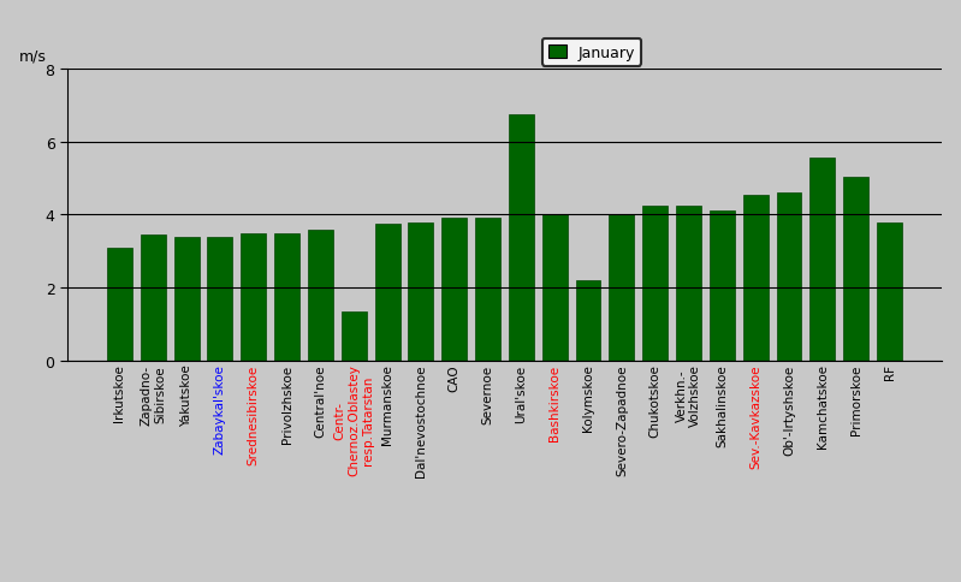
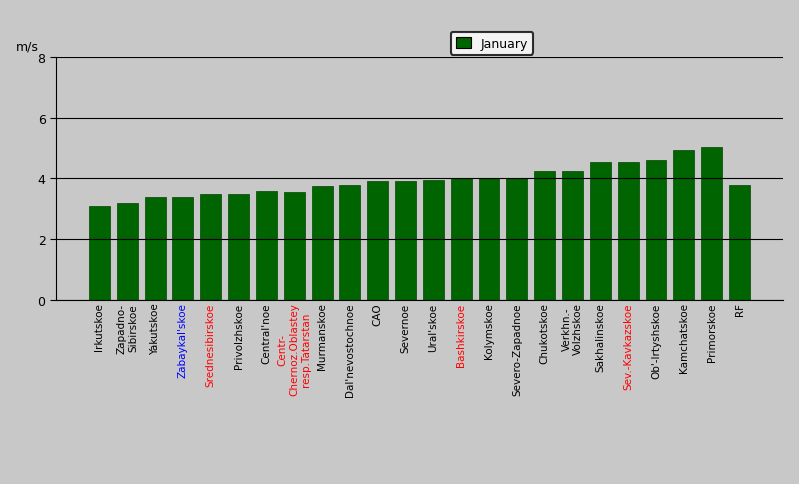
Zapadno- Sibirskoe: 3.45 -> 3.20
Centr- Chernoz.Oblastey resp.Tatarstan: 1.35 -> 3.55
Ural'skoe: 6.75 -> 3.95
Kolymskoe: 2.20 -> 4.00
Sakhalinskoe: 4.10 -> 4.55
Kamchatskoe: 5.55 -> 4.95
